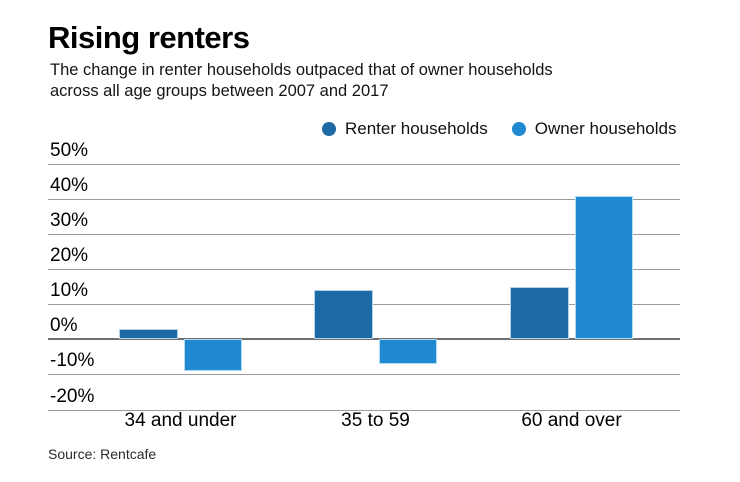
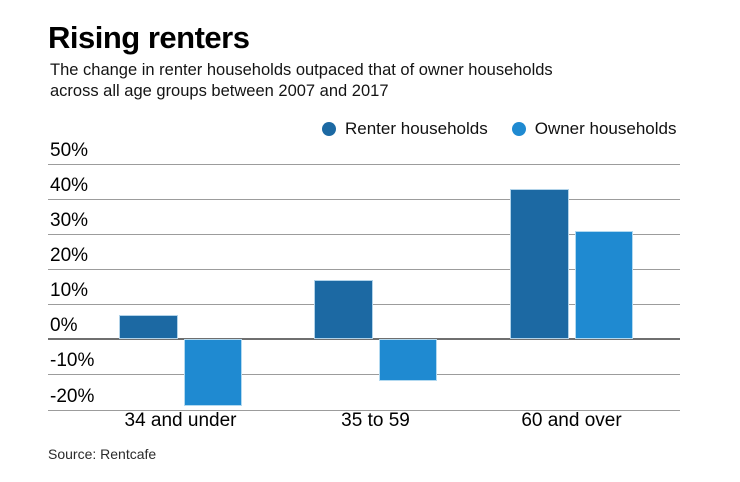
Renter households/34 and under: 3% -> 7%
Owner households/34 and under: -9% -> -19%
Renter households/35 to 59: 14% -> 17%
Owner households/35 to 59: -7% -> -12%
Renter households/60 and over: 15% -> 43%
Owner households/60 and over: 41% -> 31%
